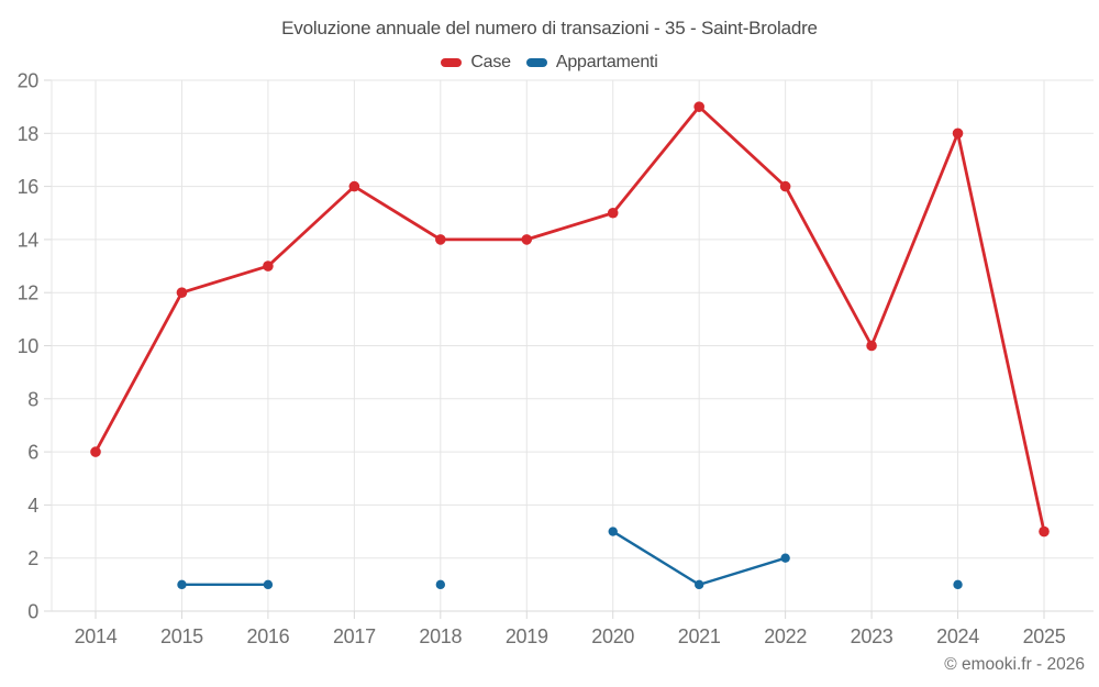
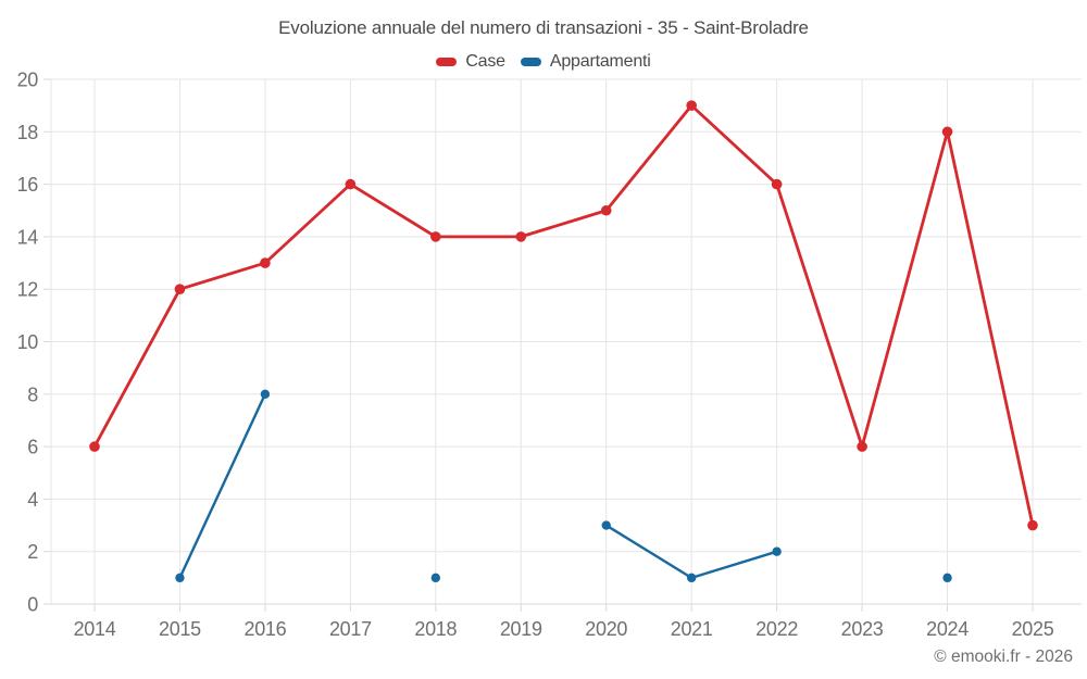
Appartamenti/2016: 1 -> 8
Case/2023: 10 -> 6
